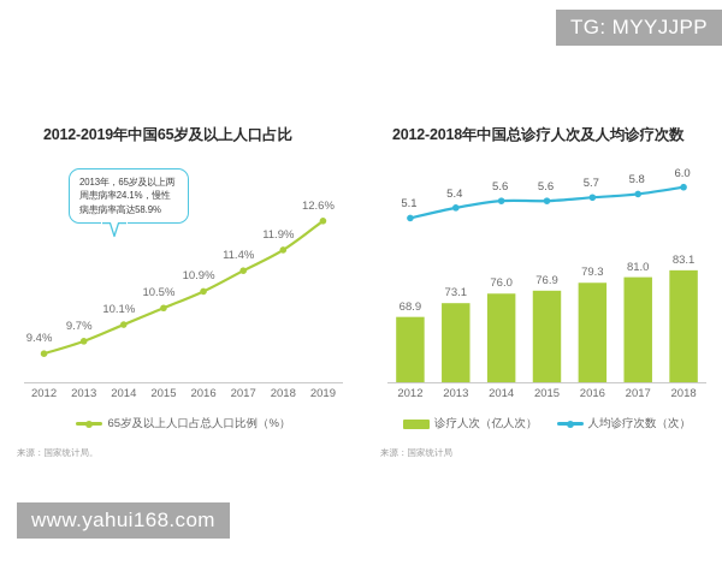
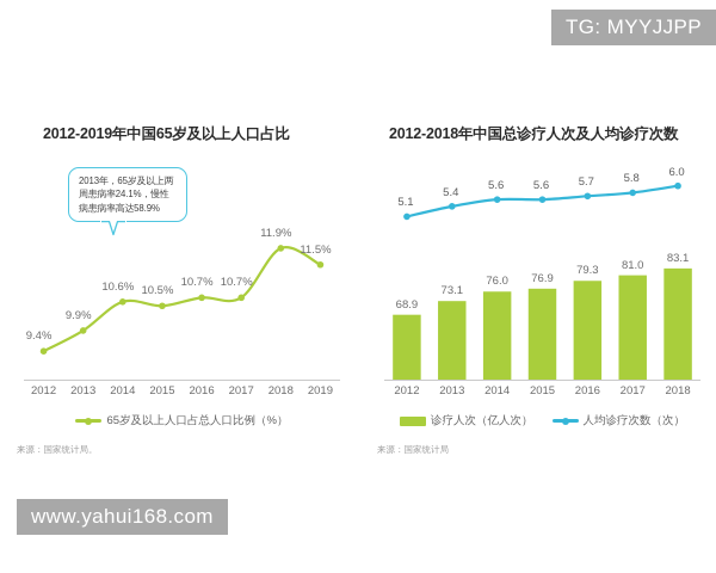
2012-2019年中国65岁及以上人口占比/2013: 9.7% -> 9.9%
2012-2019年中国65岁及以上人口占比/2014: 10.1% -> 10.6%
2012-2019年中国65岁及以上人口占比/2016: 10.9% -> 10.7%
2012-2019年中国65岁及以上人口占比/2017: 11.4% -> 10.7%
2012-2019年中国65岁及以上人口占比/2019: 12.6% -> 11.5%
